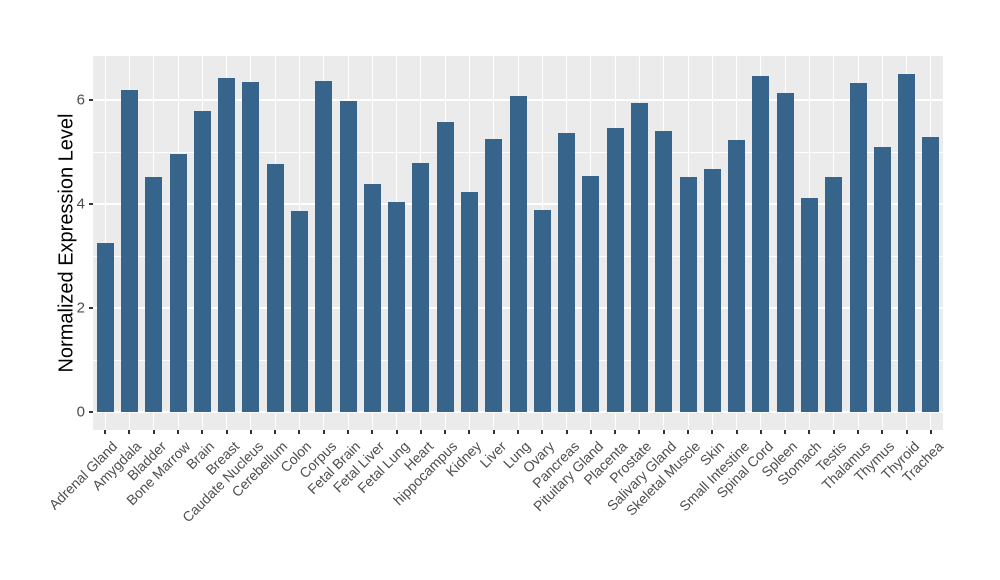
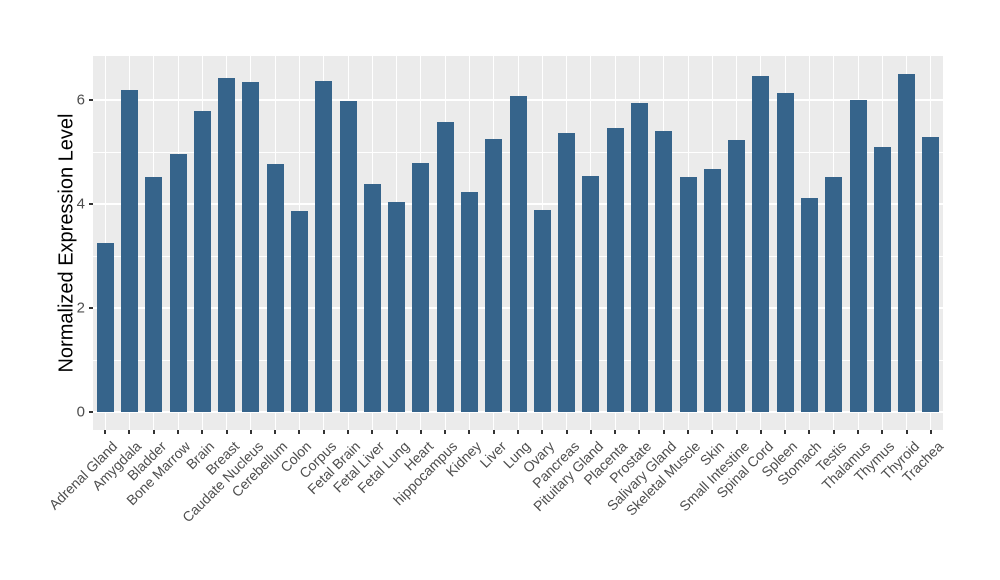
Thalamus: 6.3 -> 6.0
